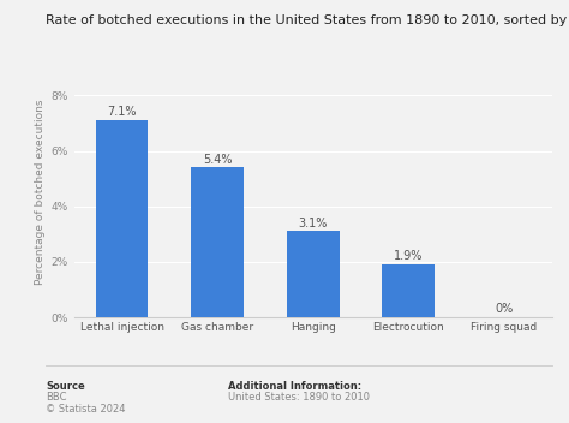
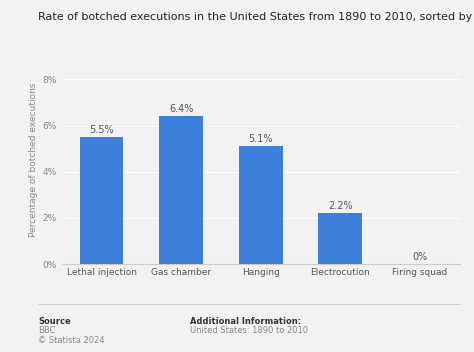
Lethal injection: 7.1% -> 5.5%
Gas chamber: 5.4% -> 6.4%
Hanging: 3.1% -> 5.1%
Electrocution: 1.9% -> 2.2%
